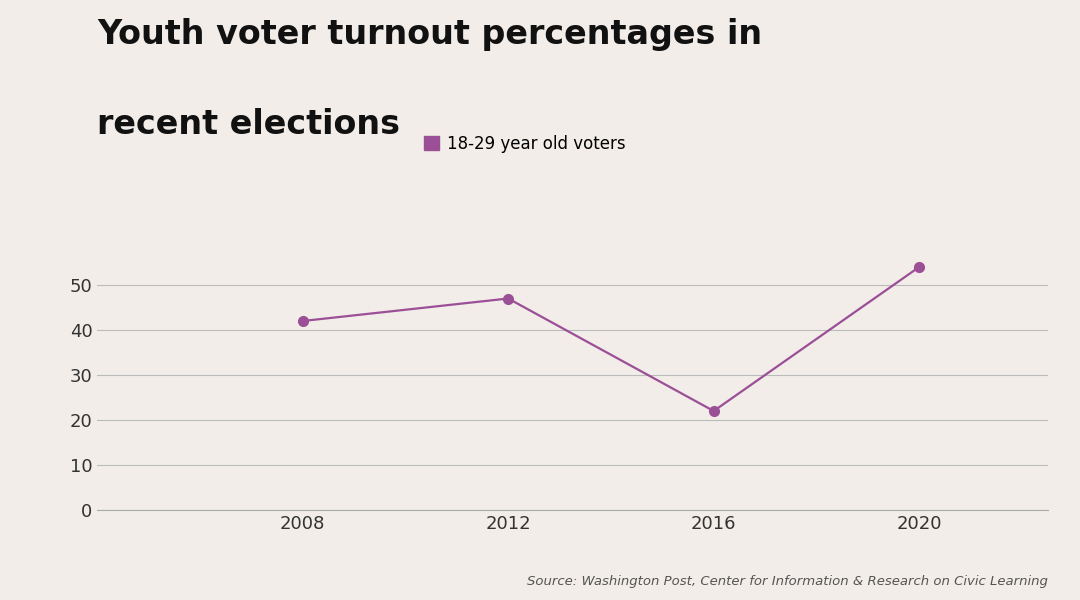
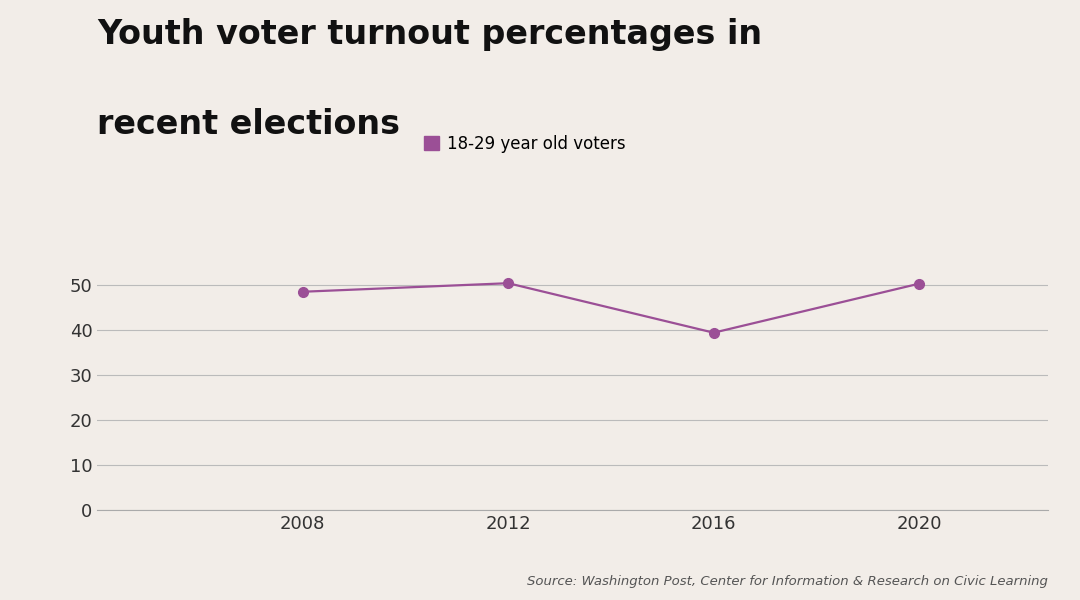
2008: 42.0 -> 48.5
2012: 47.0 -> 50.4
2016: 22.0 -> 39.4
2020: 54.0 -> 50.3
